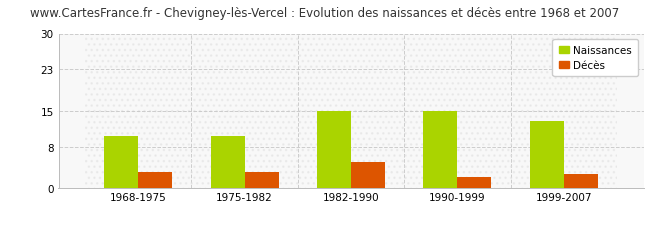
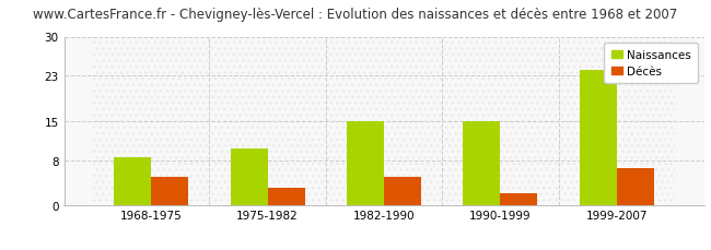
Naissances/1968-1975: 10.0 -> 8.5
Décès/1968-1975: 3.0 -> 5.0
Naissances/1999-2007: 13.0 -> 24.0
Décès/1999-2007: 2.6 -> 6.5
